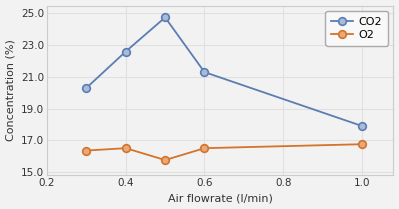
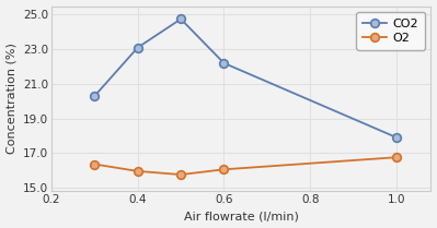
CO2/0.4: 22.6 -> 23.1
O2/0.4: 16.5 -> 15.9
CO2/0.6: 21.3 -> 22.2
O2/0.6: 16.5 -> 16.1
